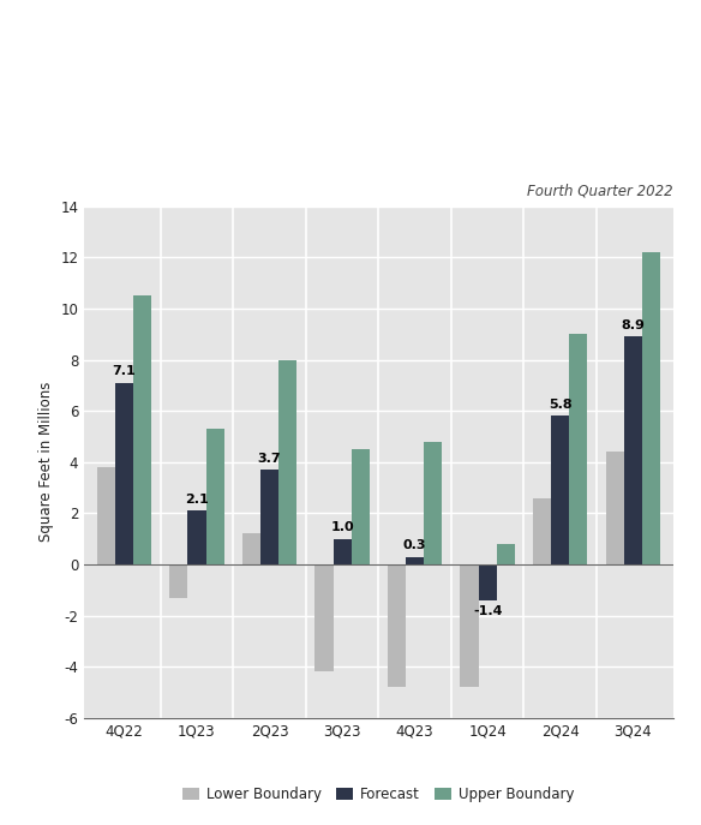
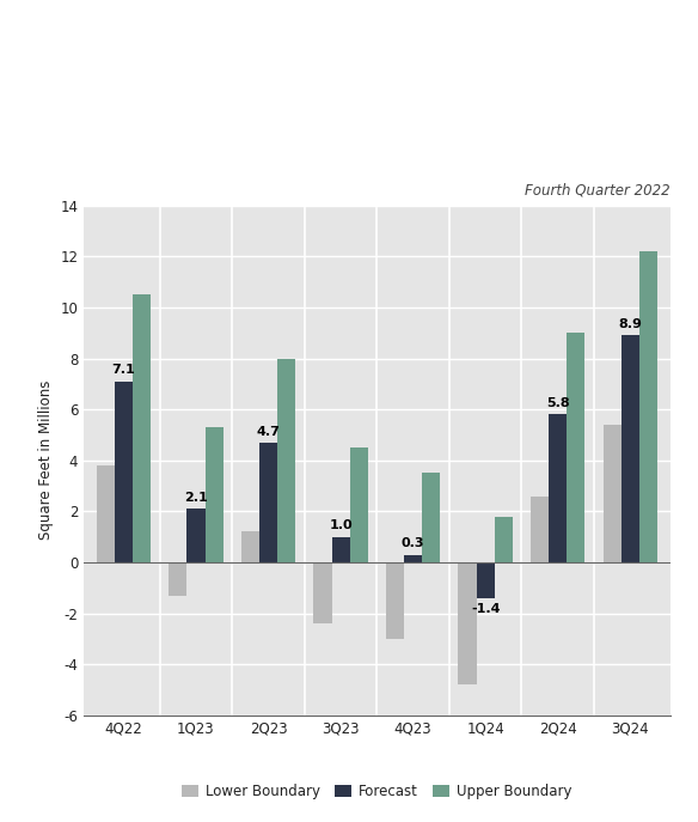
Forecast/2Q23: 3.7 -> 4.7
Lower Boundary/3Q23: -4.2 -> -2.4
Lower Boundary/4Q23: -4.8 -> -3.0
Upper Boundary/4Q23: 4.8 -> 3.5
Upper Boundary/1Q24: 0.8 -> 1.8
Lower Boundary/3Q24: 4.4 -> 5.4
